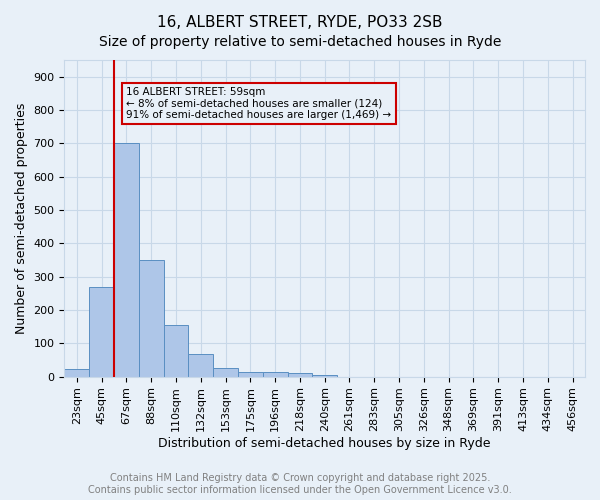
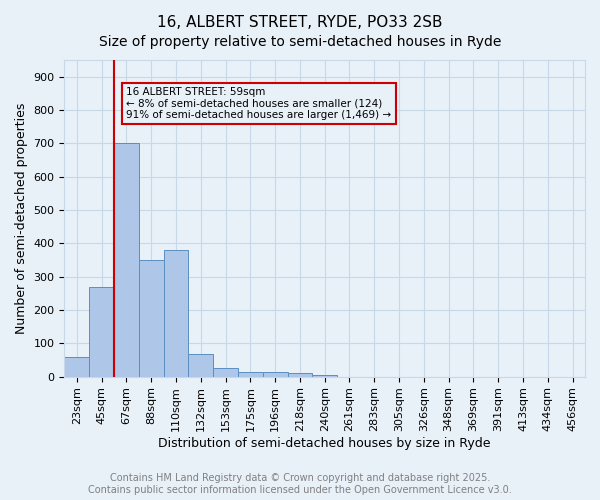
23sqm: 22 -> 60
110sqm: 155 -> 380
